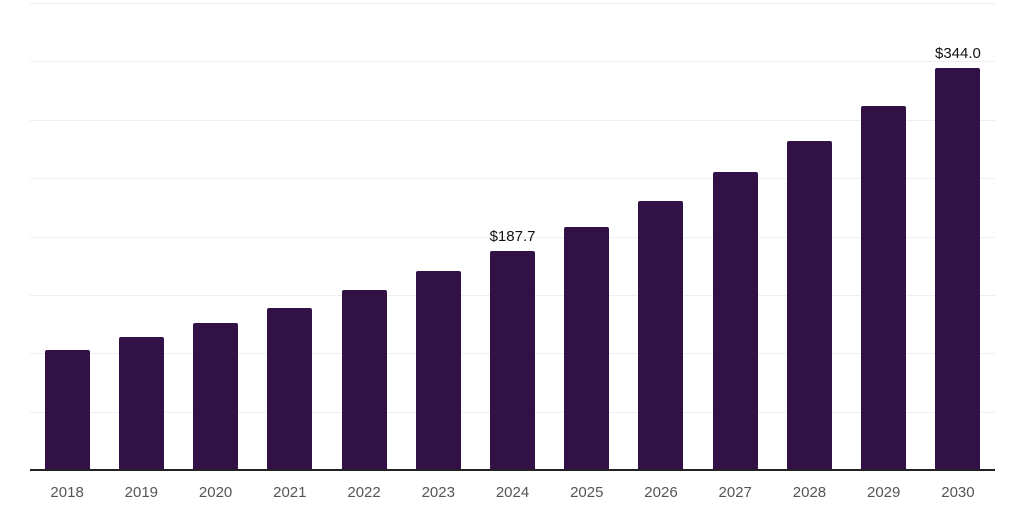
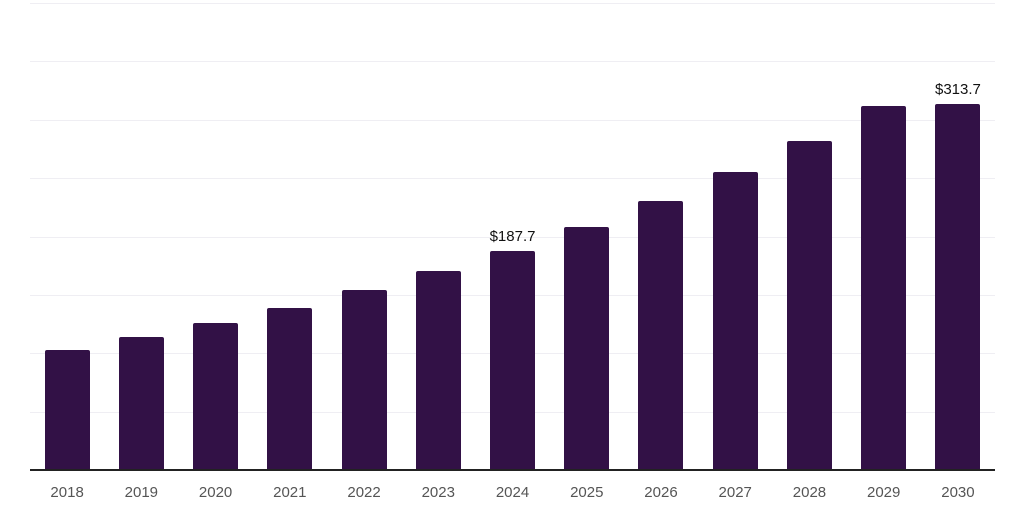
2030: $344.0 -> $313.7
